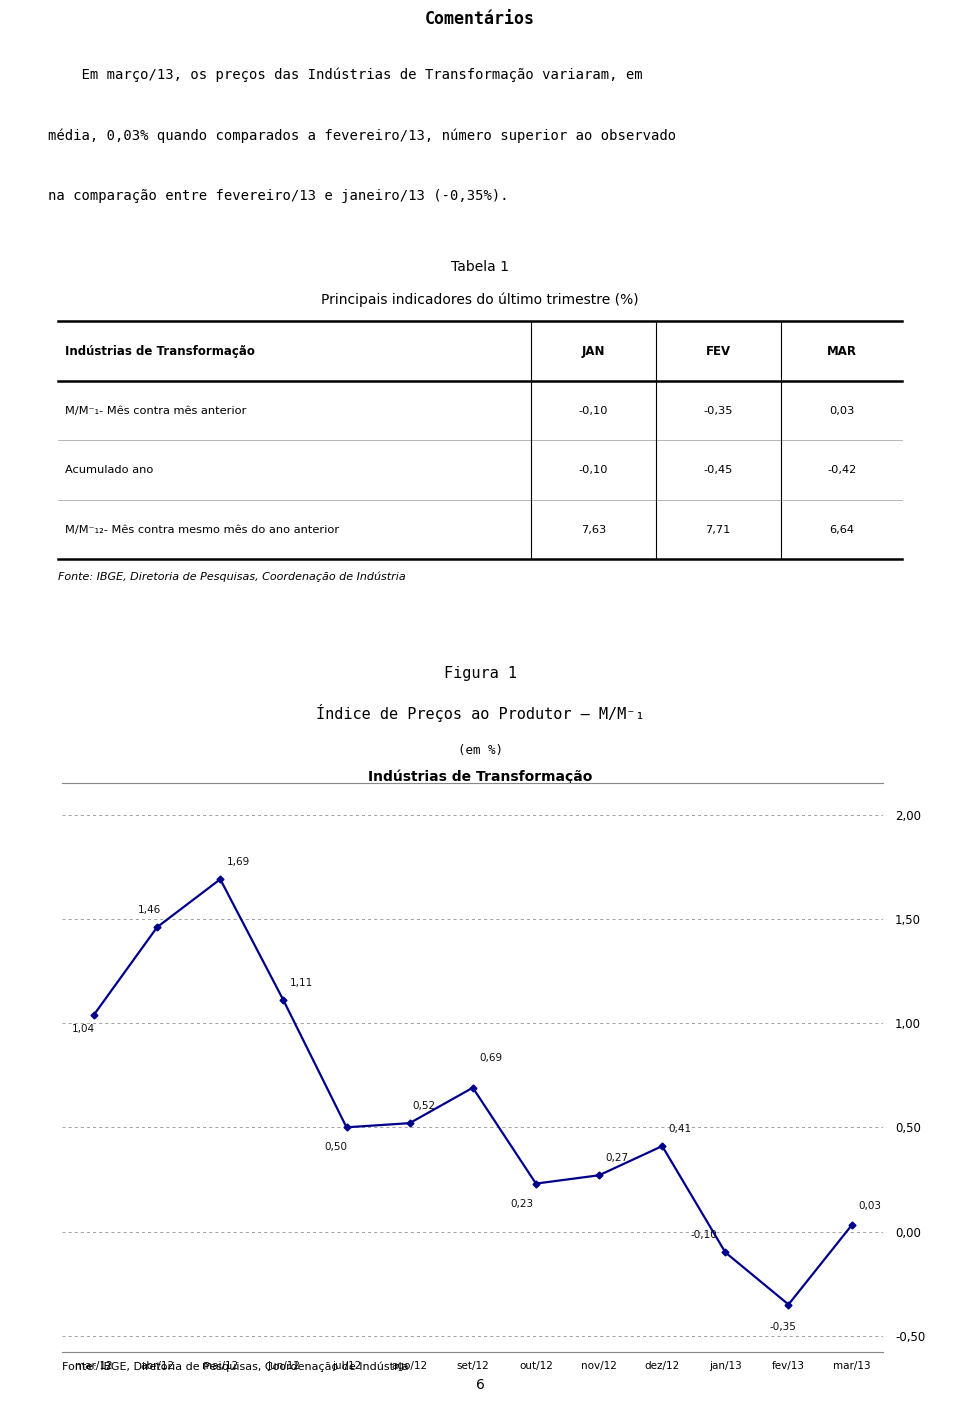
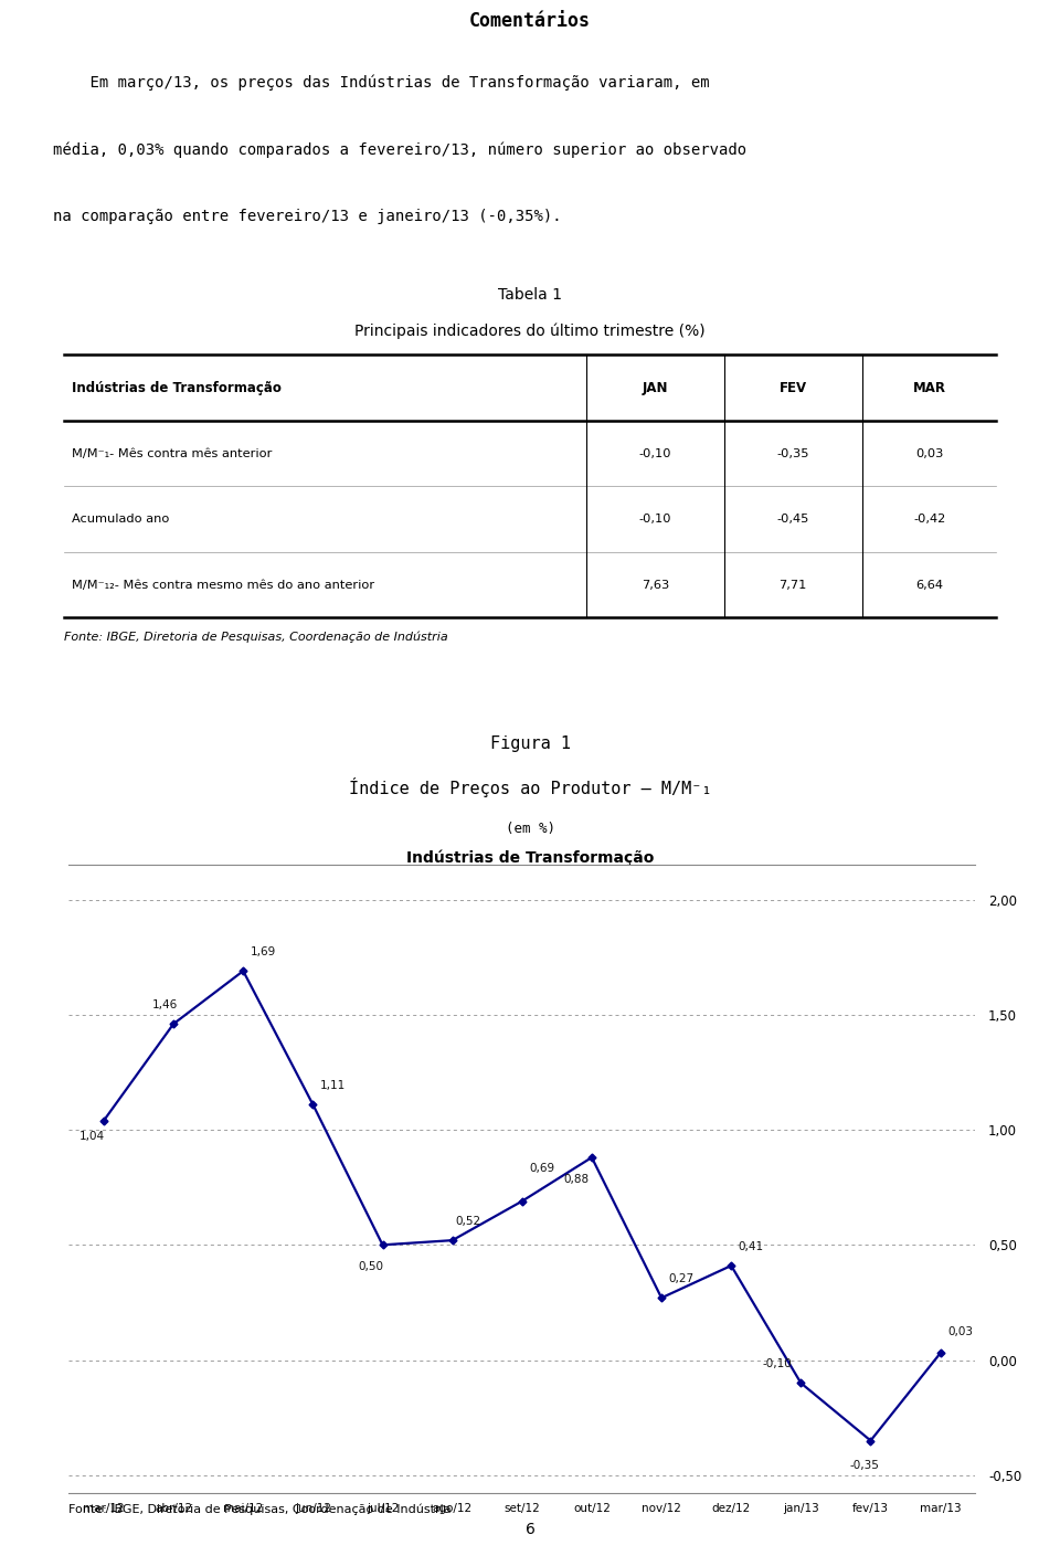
out/12: 0,23 -> 0,88
